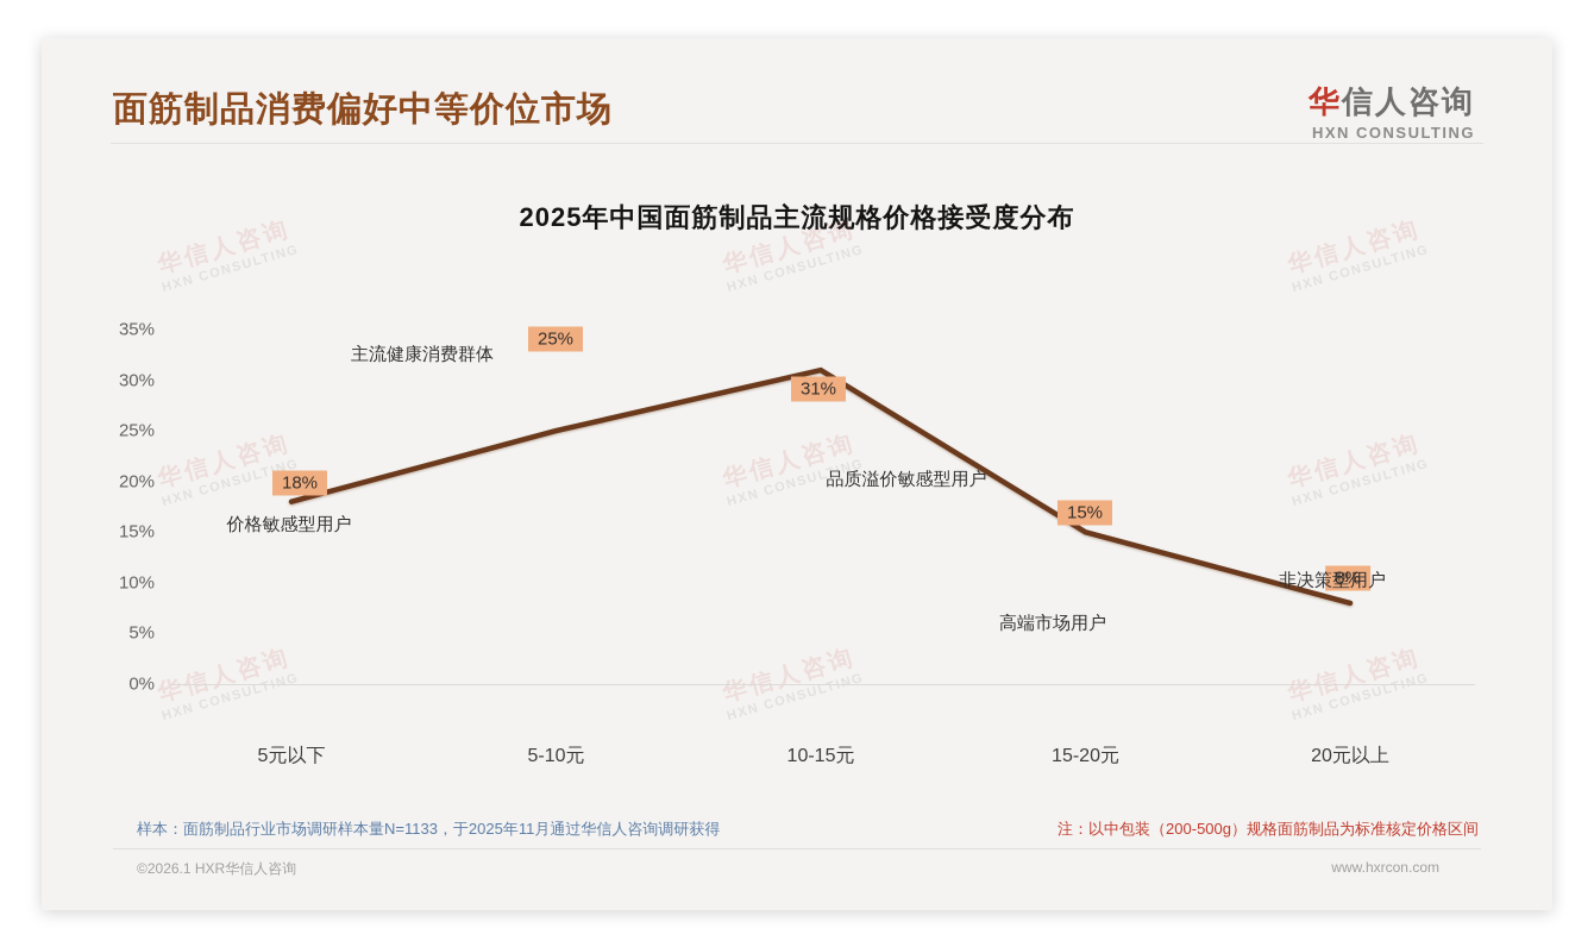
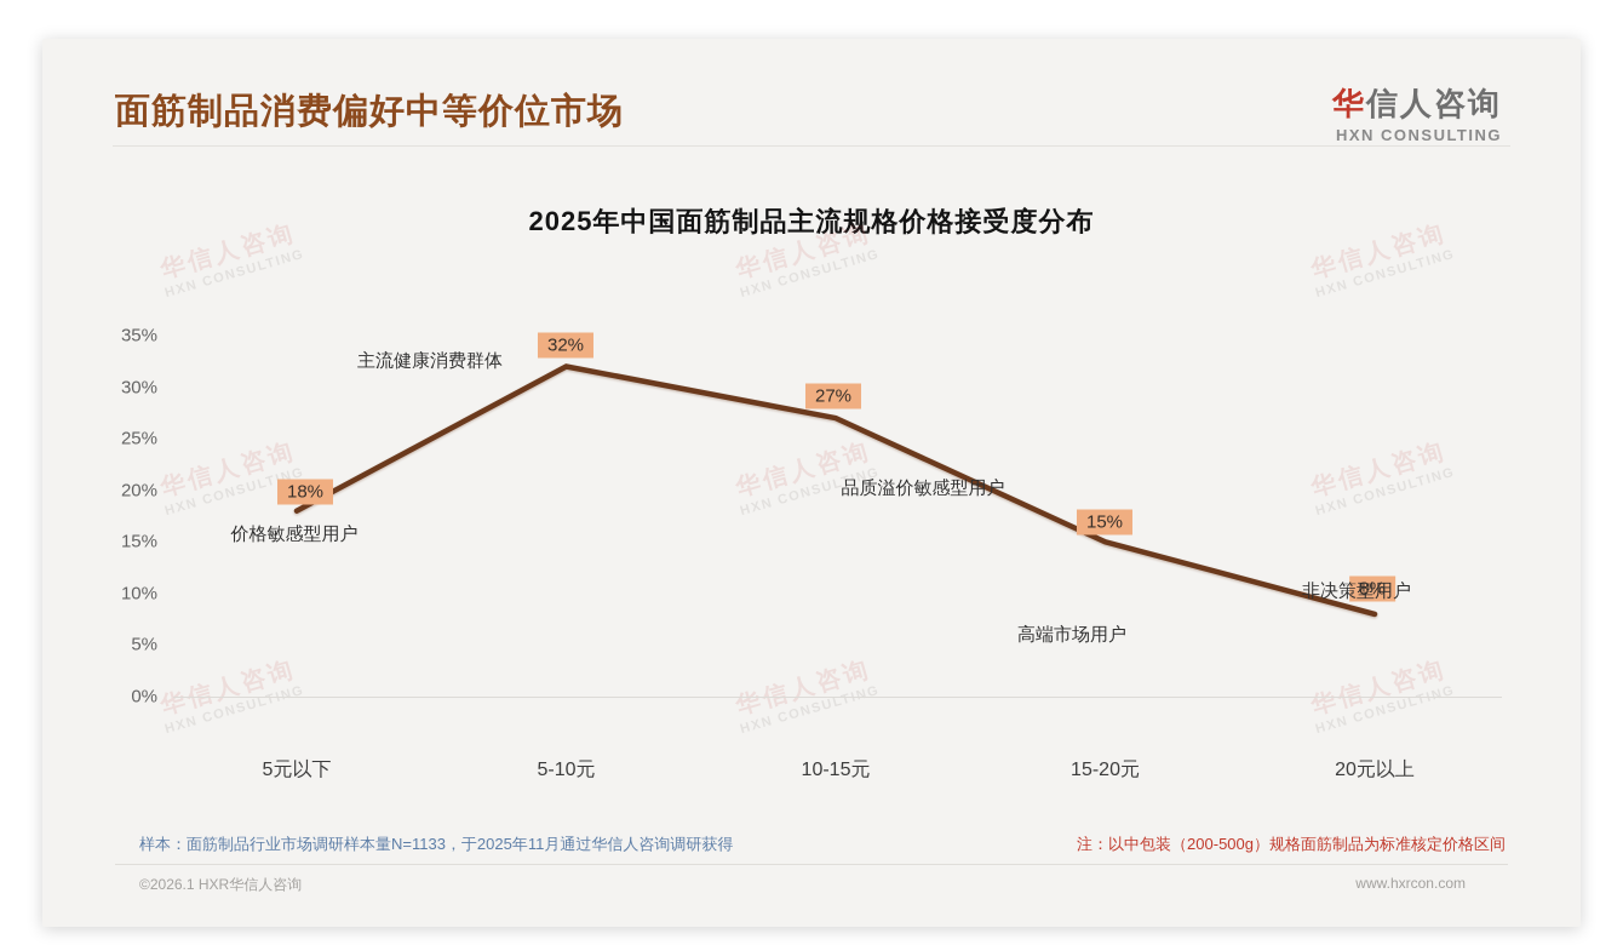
5-10元: 25% -> 32%
10-15元: 31% -> 27%
